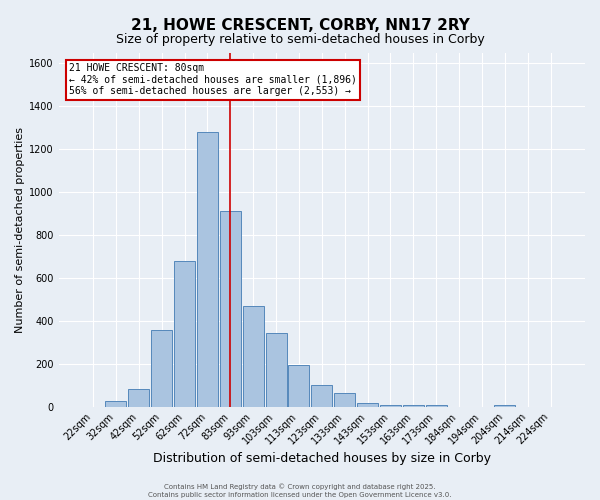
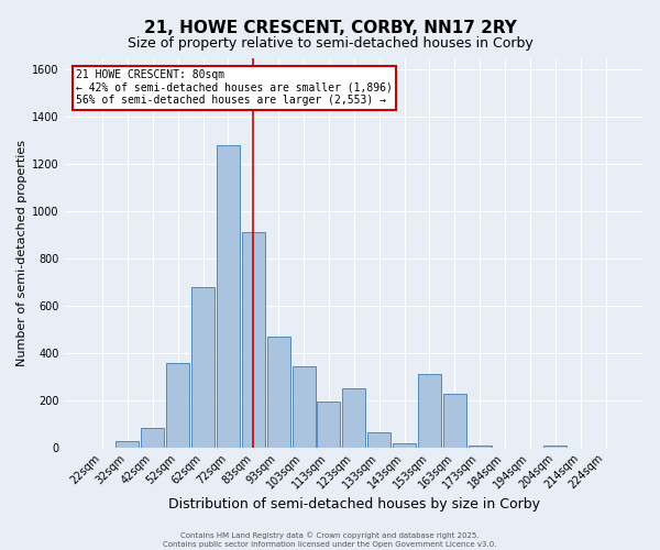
123sqm: 100 -> 250
153sqm: 10 -> 310
163sqm: 10 -> 225
